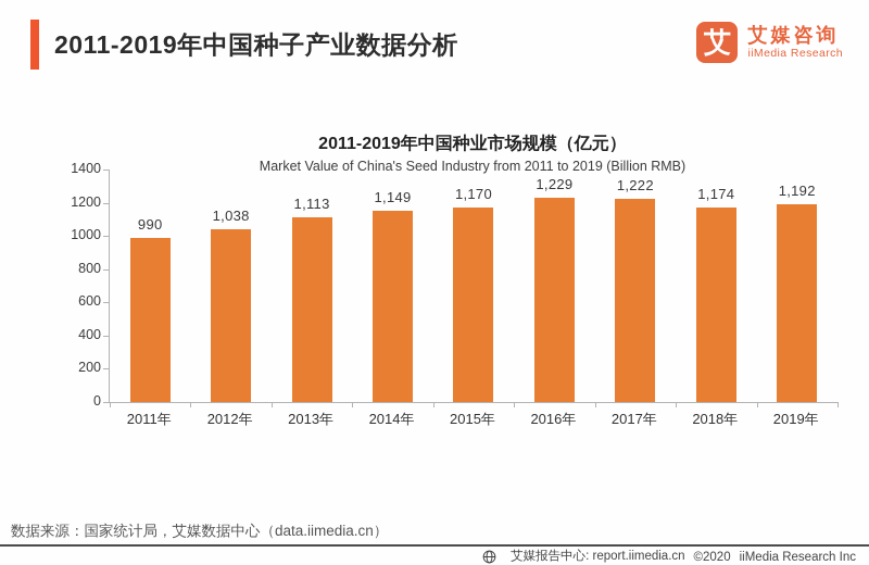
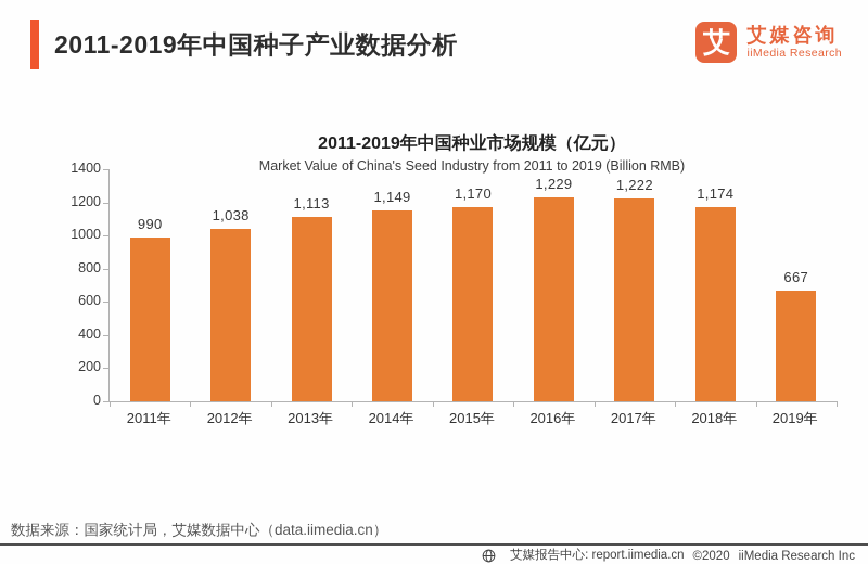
2019年: 1,192 -> 667
